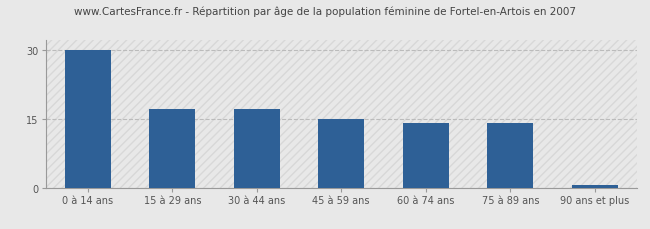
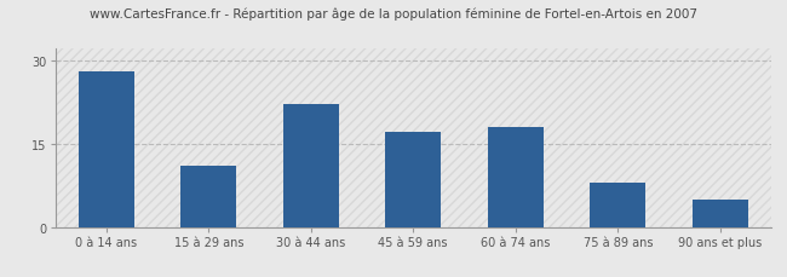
0 à 14 ans: 30.0 -> 28.0
15 à 29 ans: 17.0 -> 11.0
30 à 44 ans: 17.0 -> 22.0
45 à 59 ans: 15.0 -> 17.0
60 à 74 ans: 14.0 -> 18.0
75 à 89 ans: 14.0 -> 8.0
90 ans et plus: 0.5 -> 5.0
